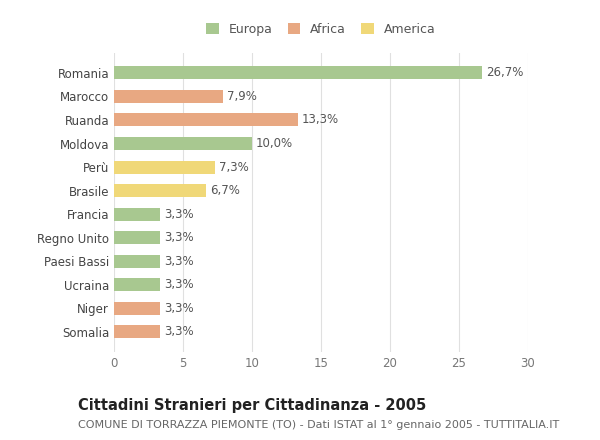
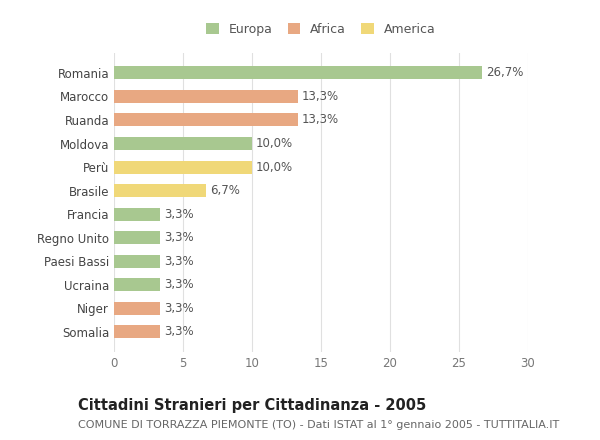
Marocco: 7,9% -> 13,3%
Perù: 7,3% -> 10,0%
